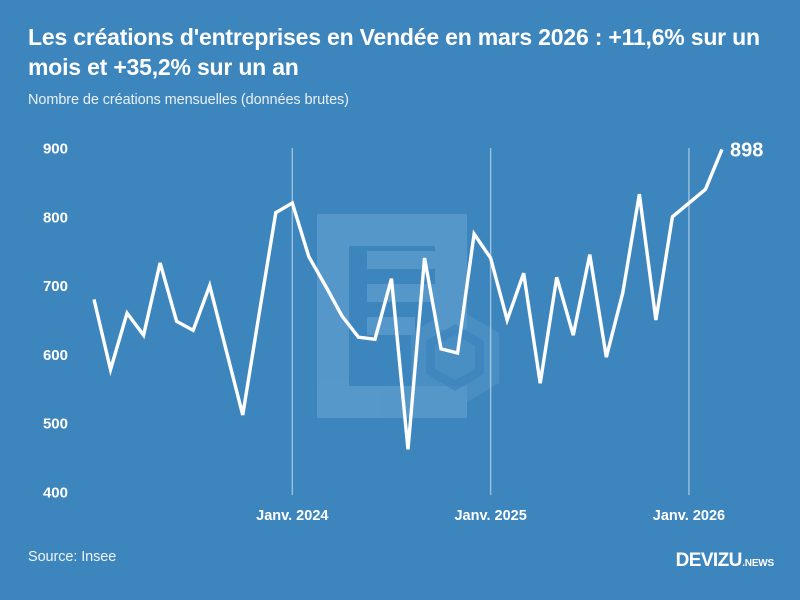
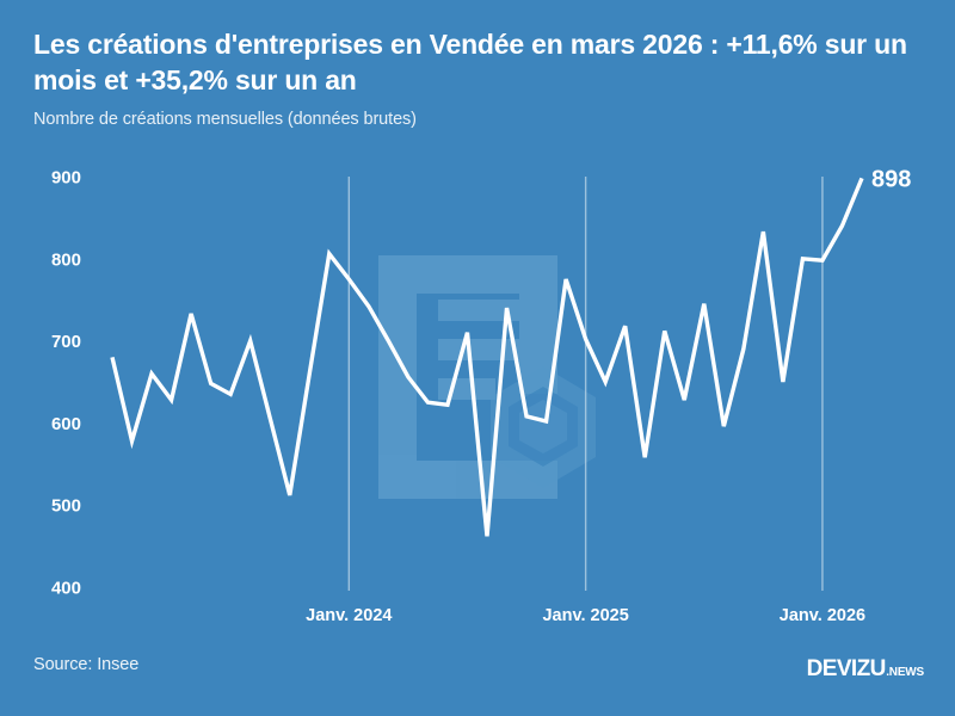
Janv. 2024: 820 -> 780
Janv. 2025: 740 -> 700
Janv. 2026: 820 -> 800
